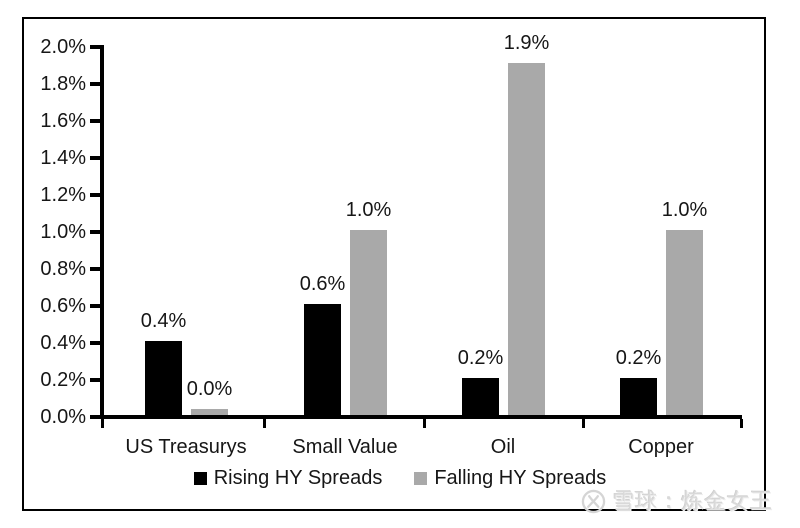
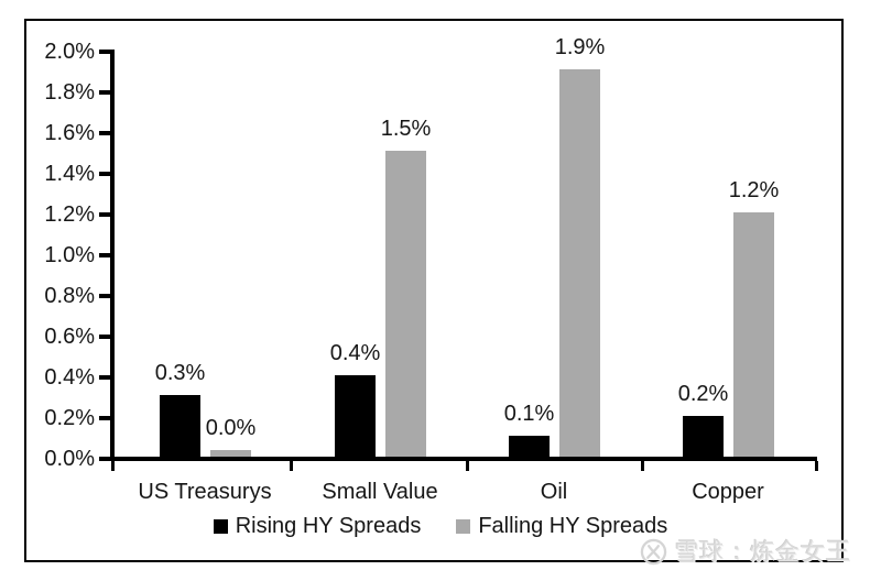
Rising HY Spreads/US Treasurys: 0.4% -> 0.3%
Rising HY Spreads/Small Value: 0.6% -> 0.4%
Falling HY Spreads/Small Value: 1.0% -> 1.5%
Rising HY Spreads/Oil: 0.2% -> 0.1%
Falling HY Spreads/Copper: 1.0% -> 1.2%
